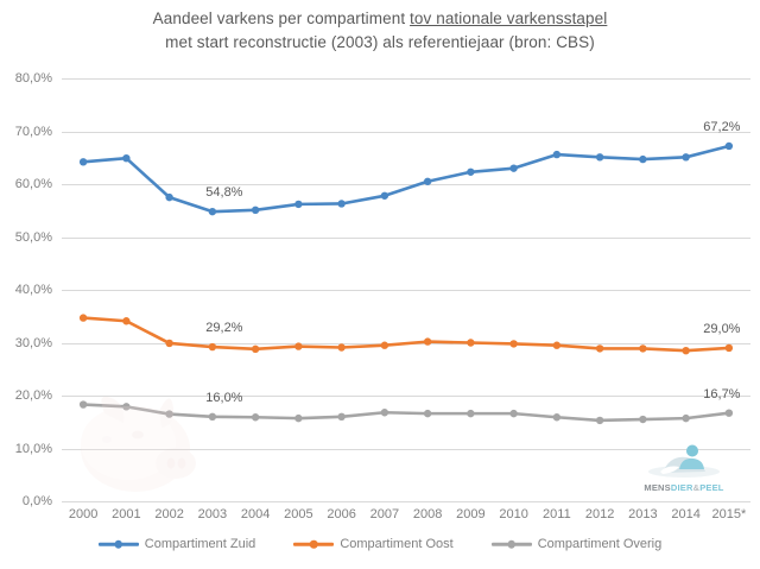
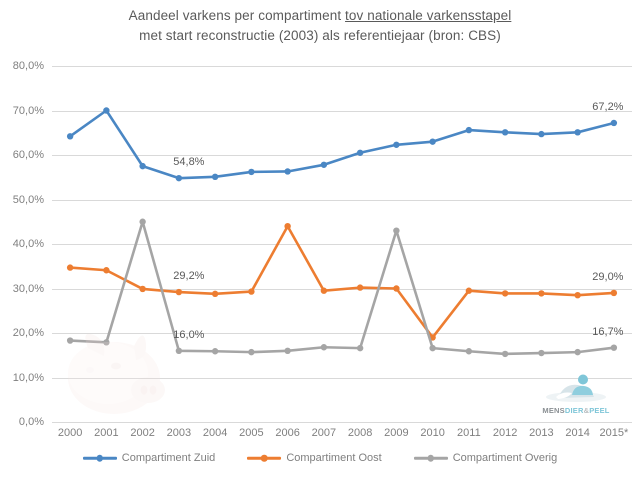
Compartiment Zuid/2001: 65% -> 70%
Compartiment Overig/2002: 16% -> 45%
Compartiment Oost/2006: 29% -> 44%
Compartiment Overig/2009: 17% -> 43%
Compartiment Oost/2010: 30% -> 19%
